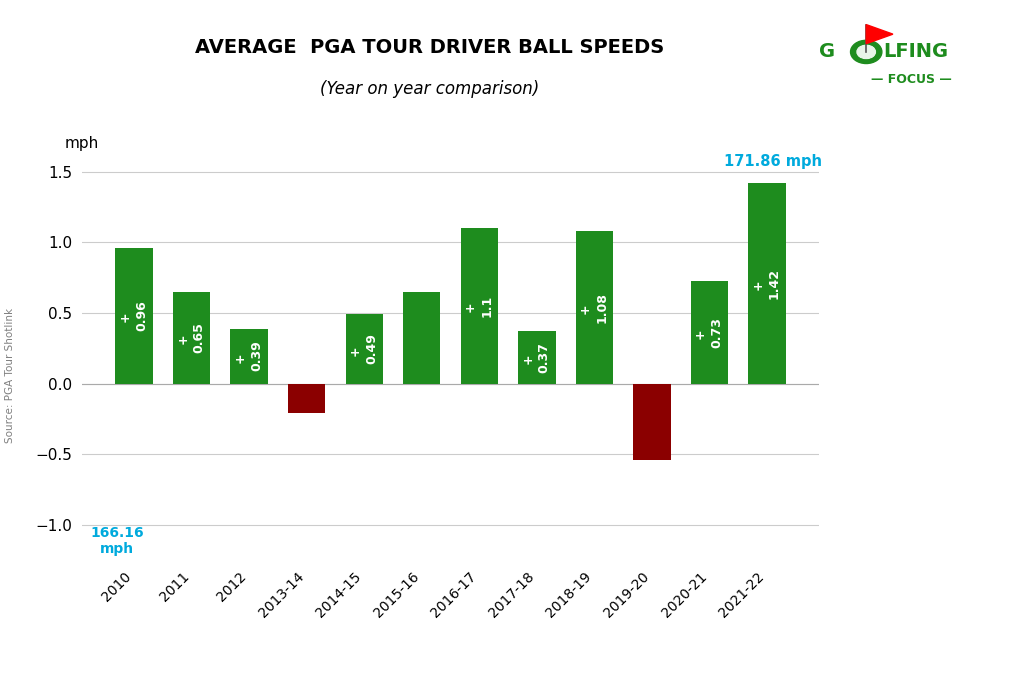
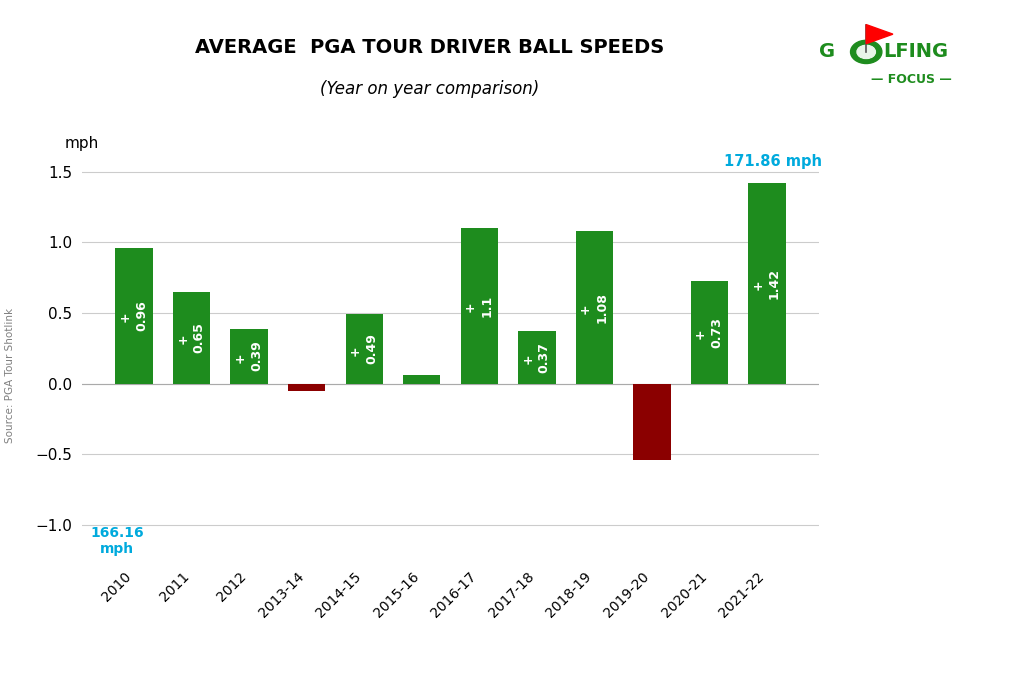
2013-14: -0.21 -> -0.05
2015-16: 0.65 -> 0.06
